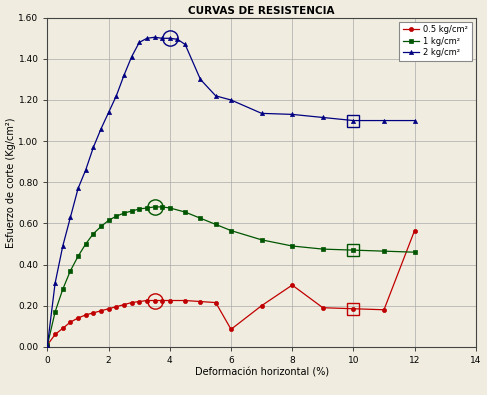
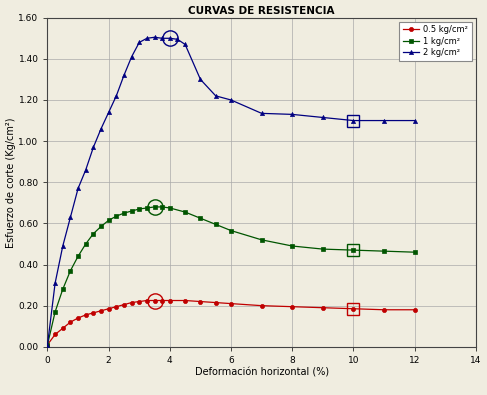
0.5 kg/cm²/6: 0.085 -> 0.210
0.5 kg/cm²/8: 0.300 -> 0.195
0.5 kg/cm²/12: 0.565 -> 0.180
